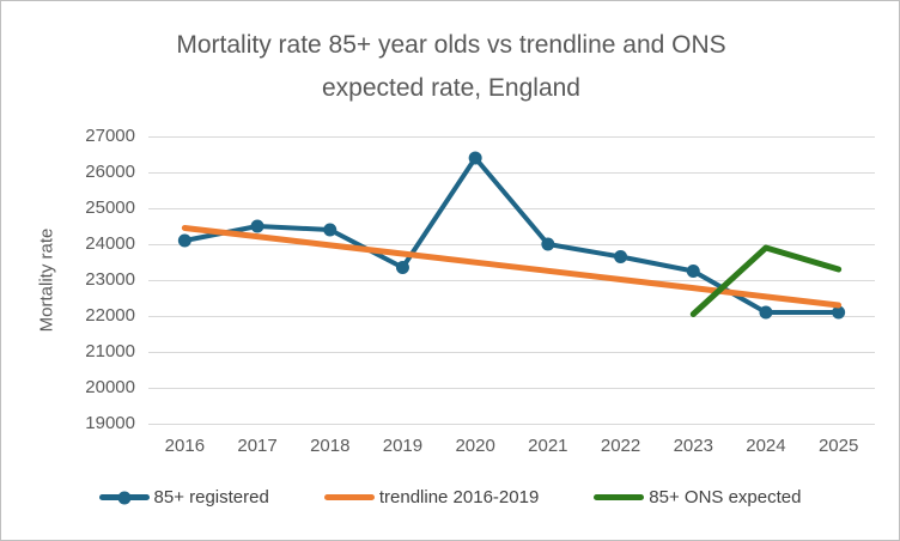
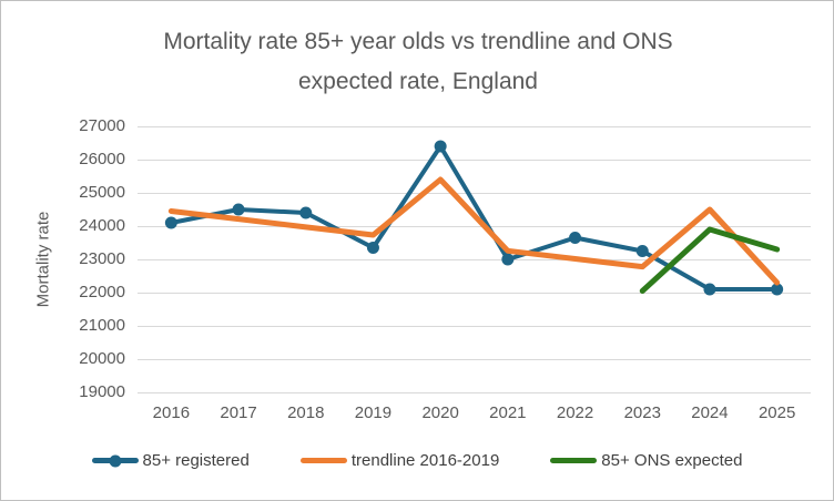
trendline 2016-2019/2020: 23500 -> 25400
85+ registered/2021: 24000 -> 23000
trendline 2016-2019/2024: 22500 -> 24500
